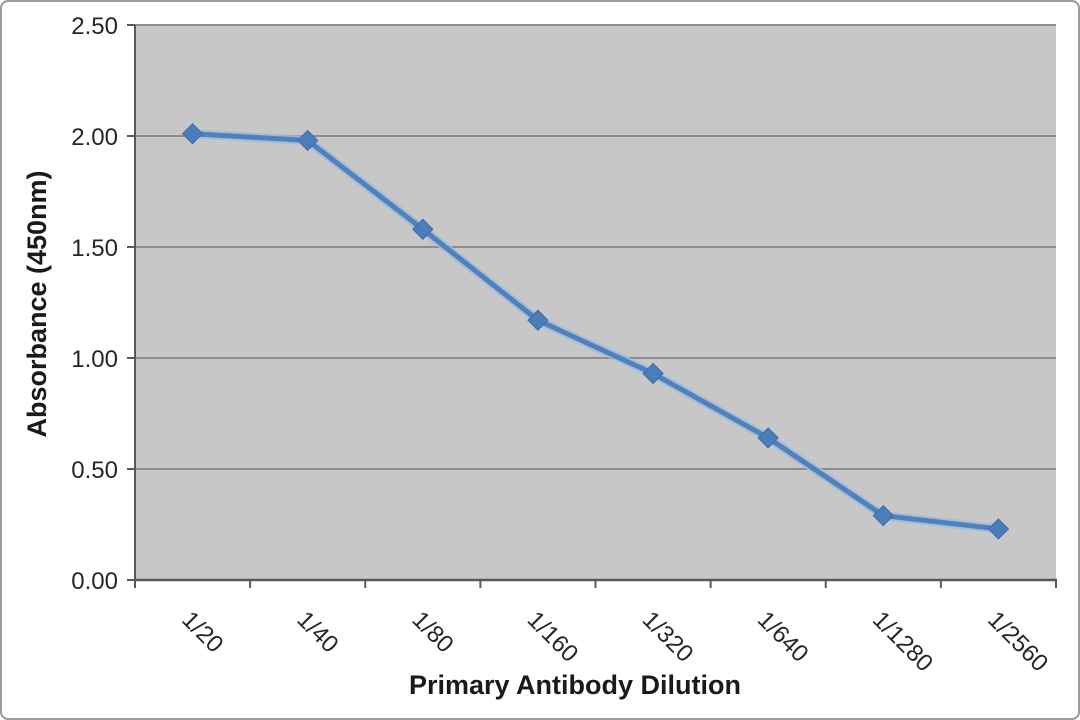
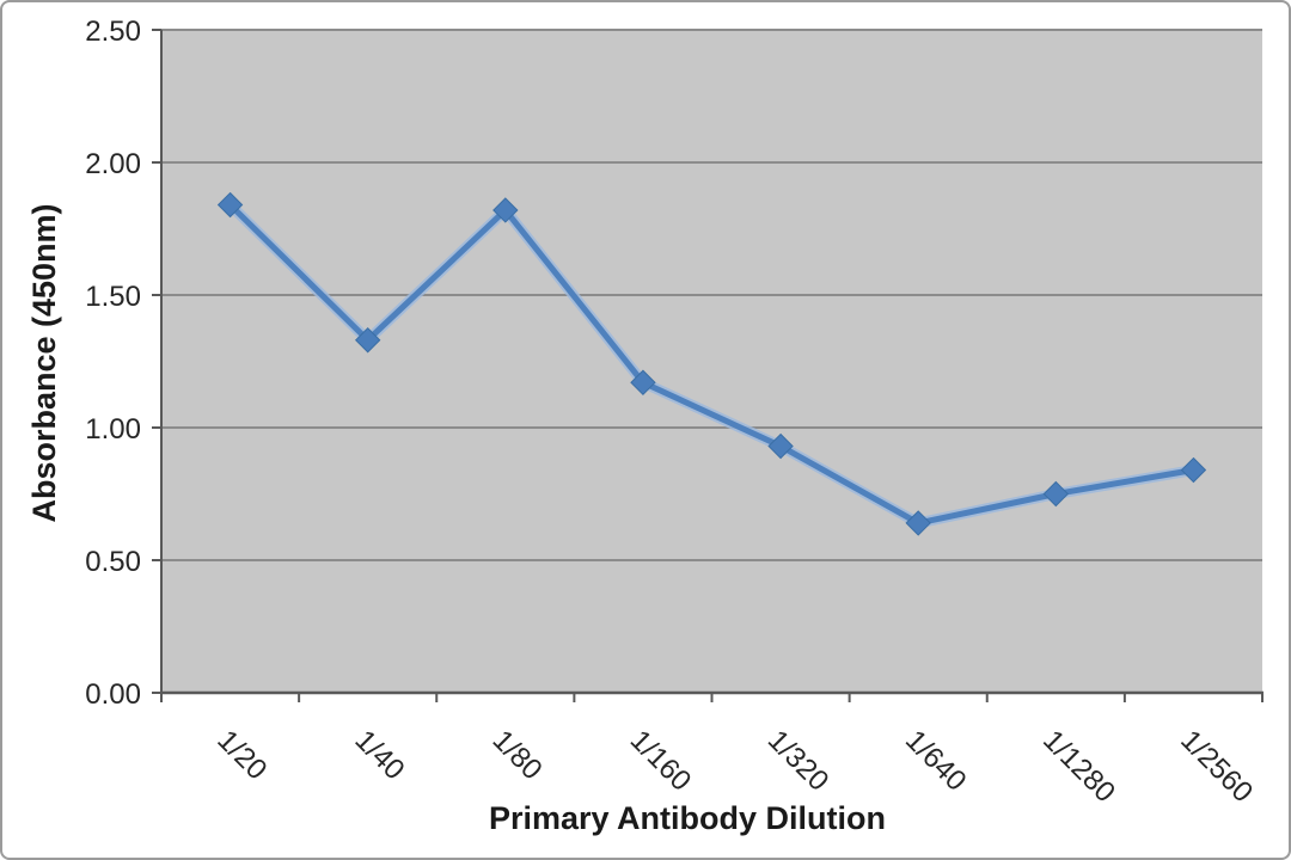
1/20: 2.01 -> 1.84
1/40: 1.98 -> 1.33
1/80: 1.58 -> 1.82
1/1280: 0.29 -> 0.75
1/2560: 0.23 -> 0.84
